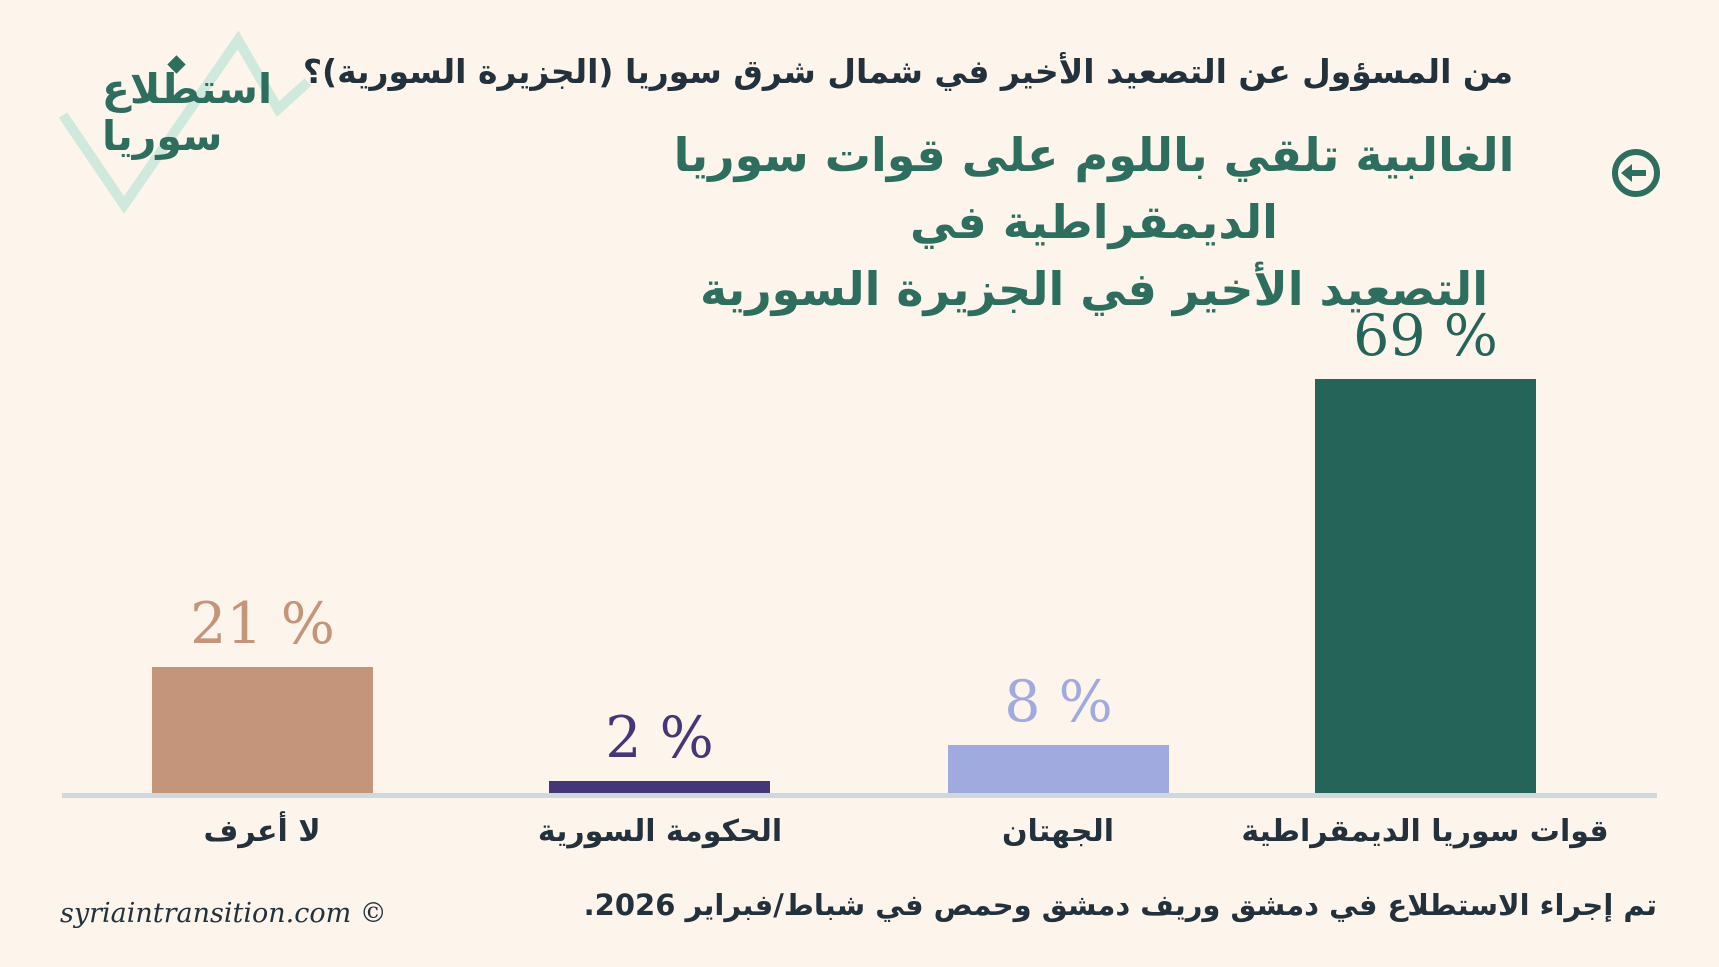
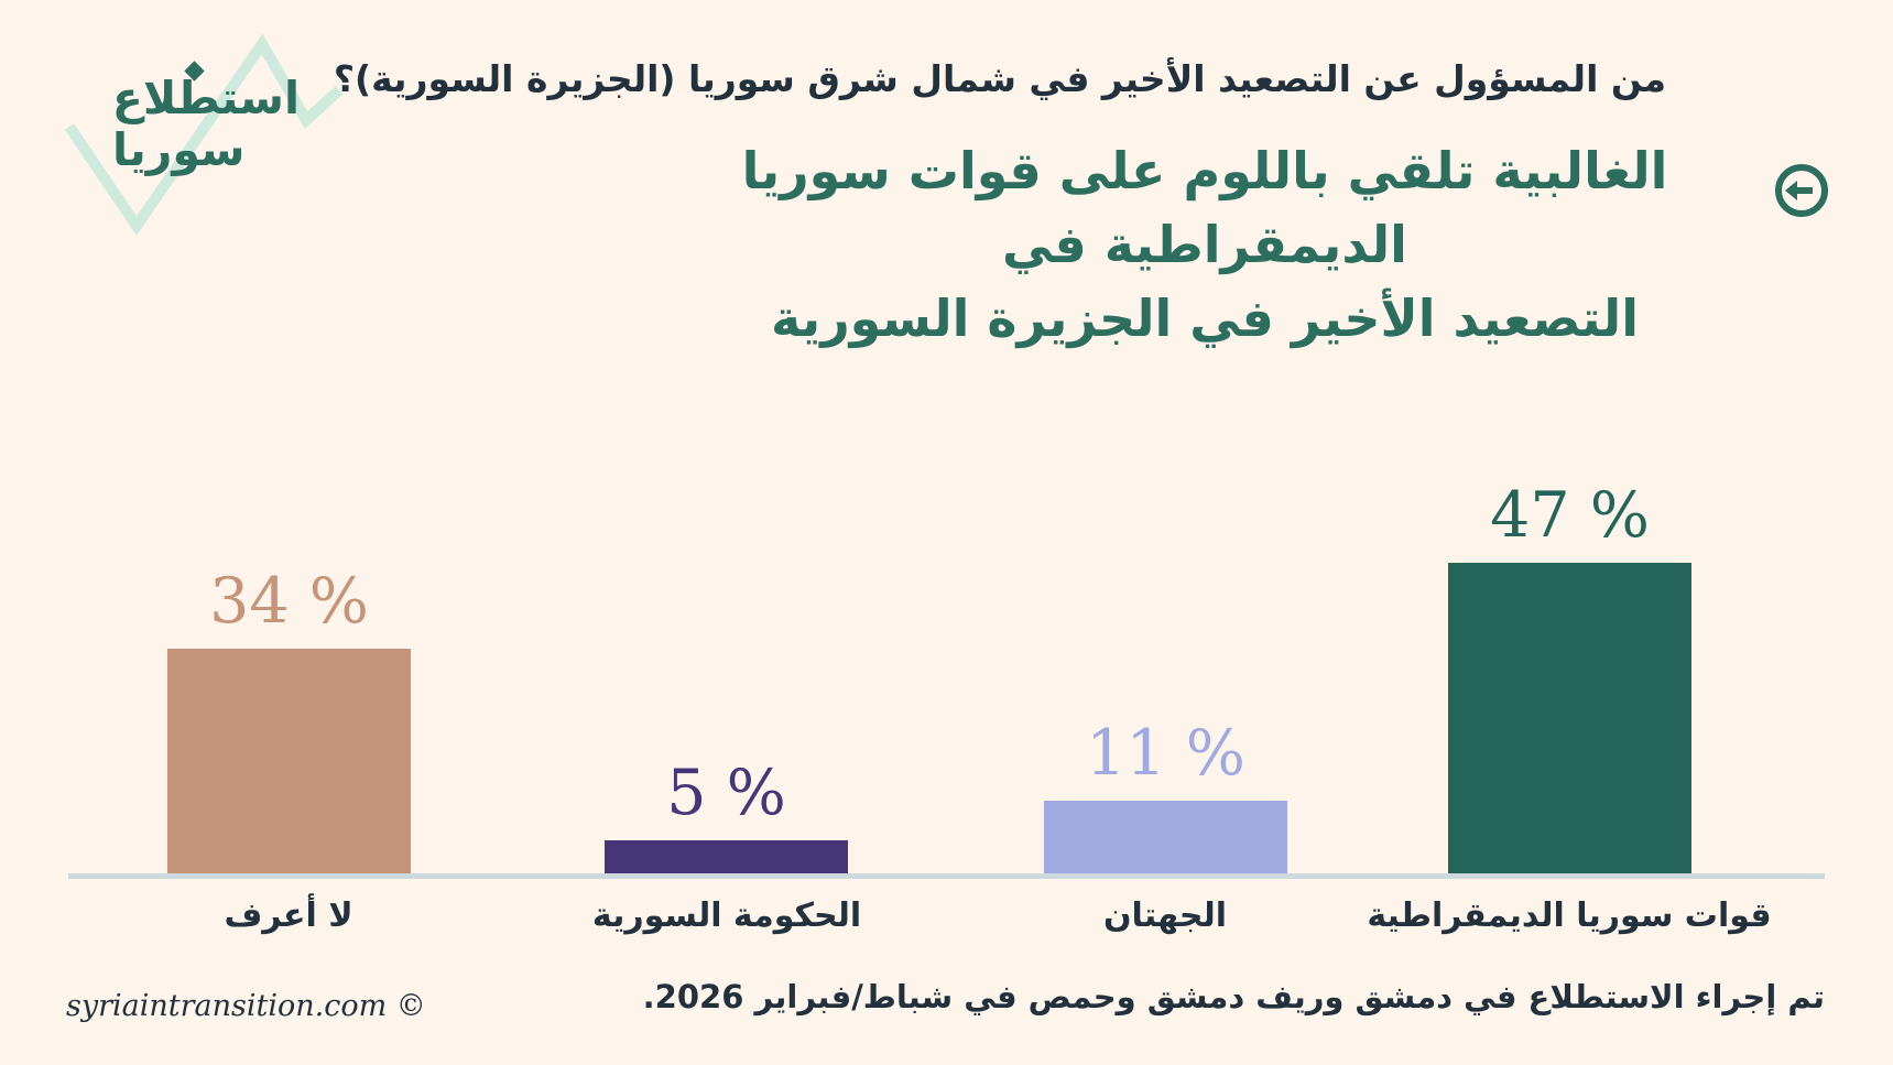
قوات سوريا الديمقراطية: 69 -> 47
الجهتان: 8 -> 11
الحكومة السورية: 2 -> 5
لا أعرف: 21 -> 34
